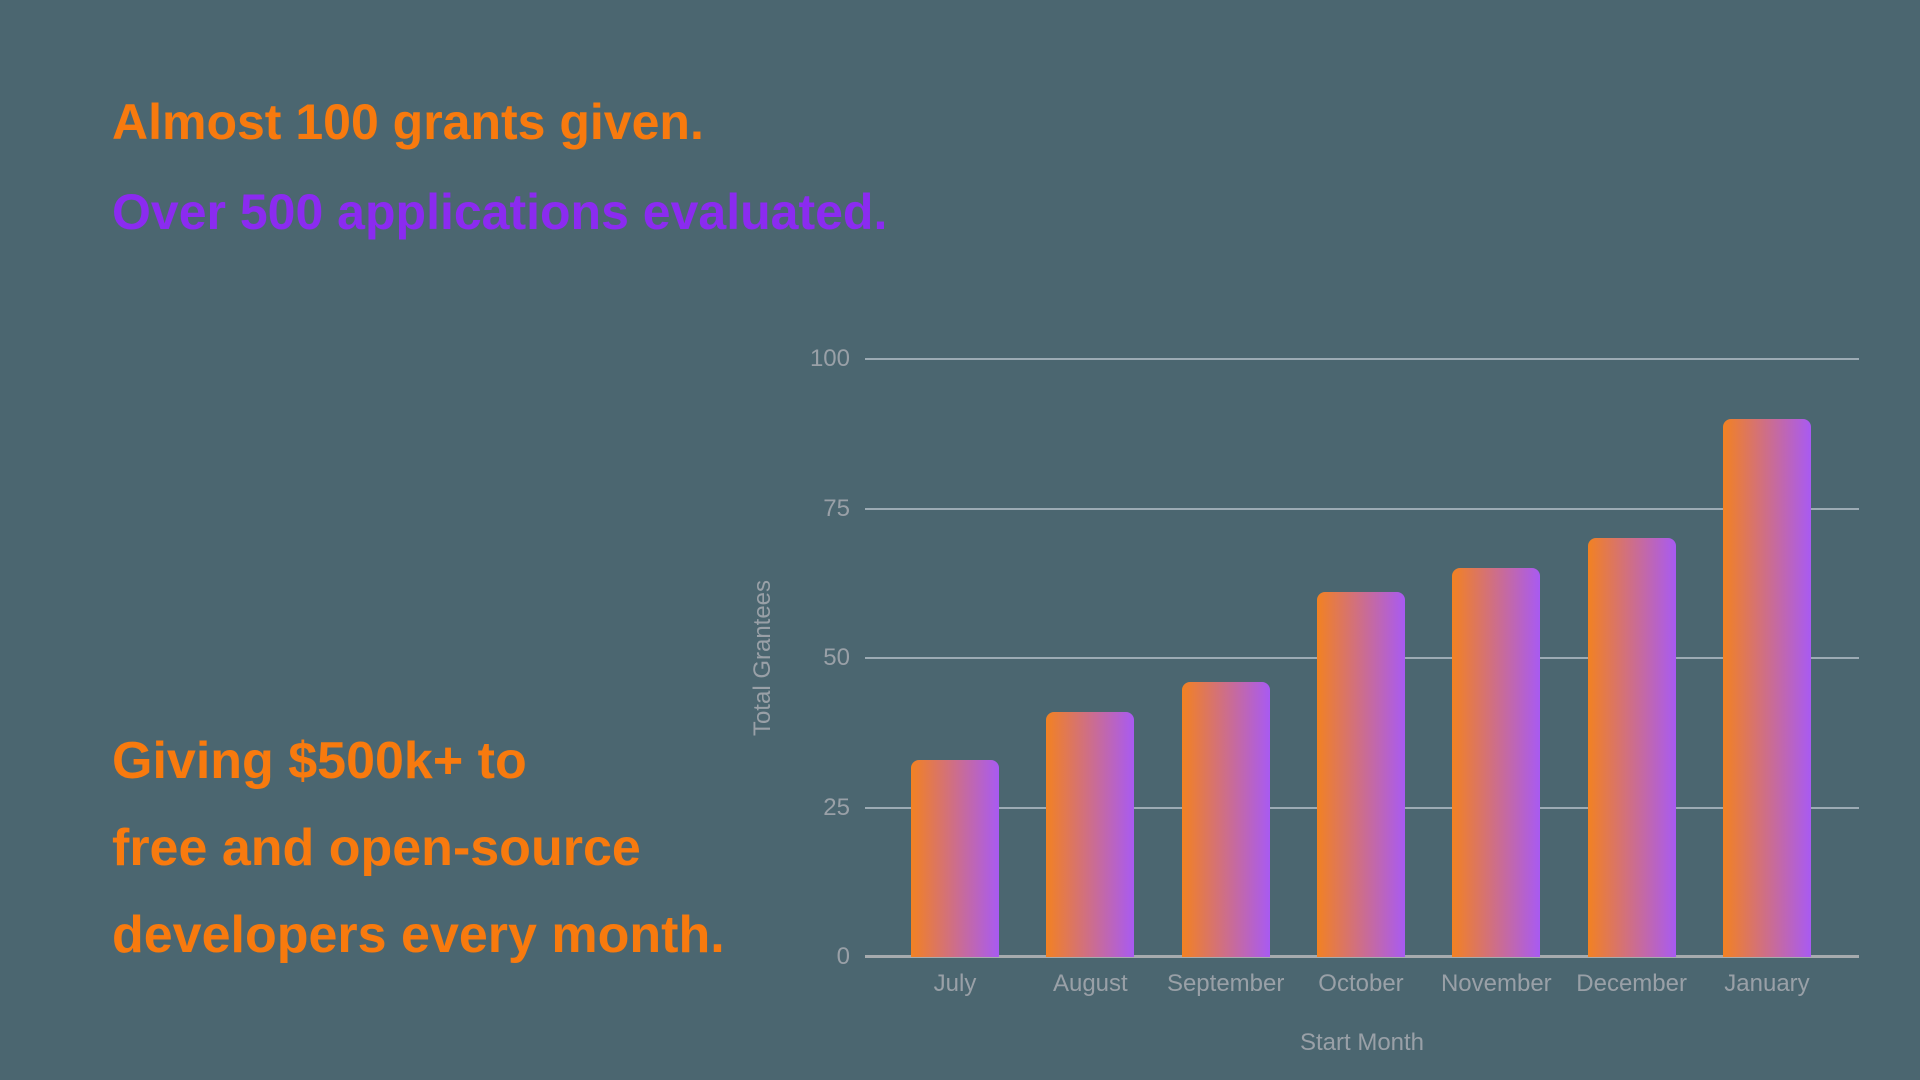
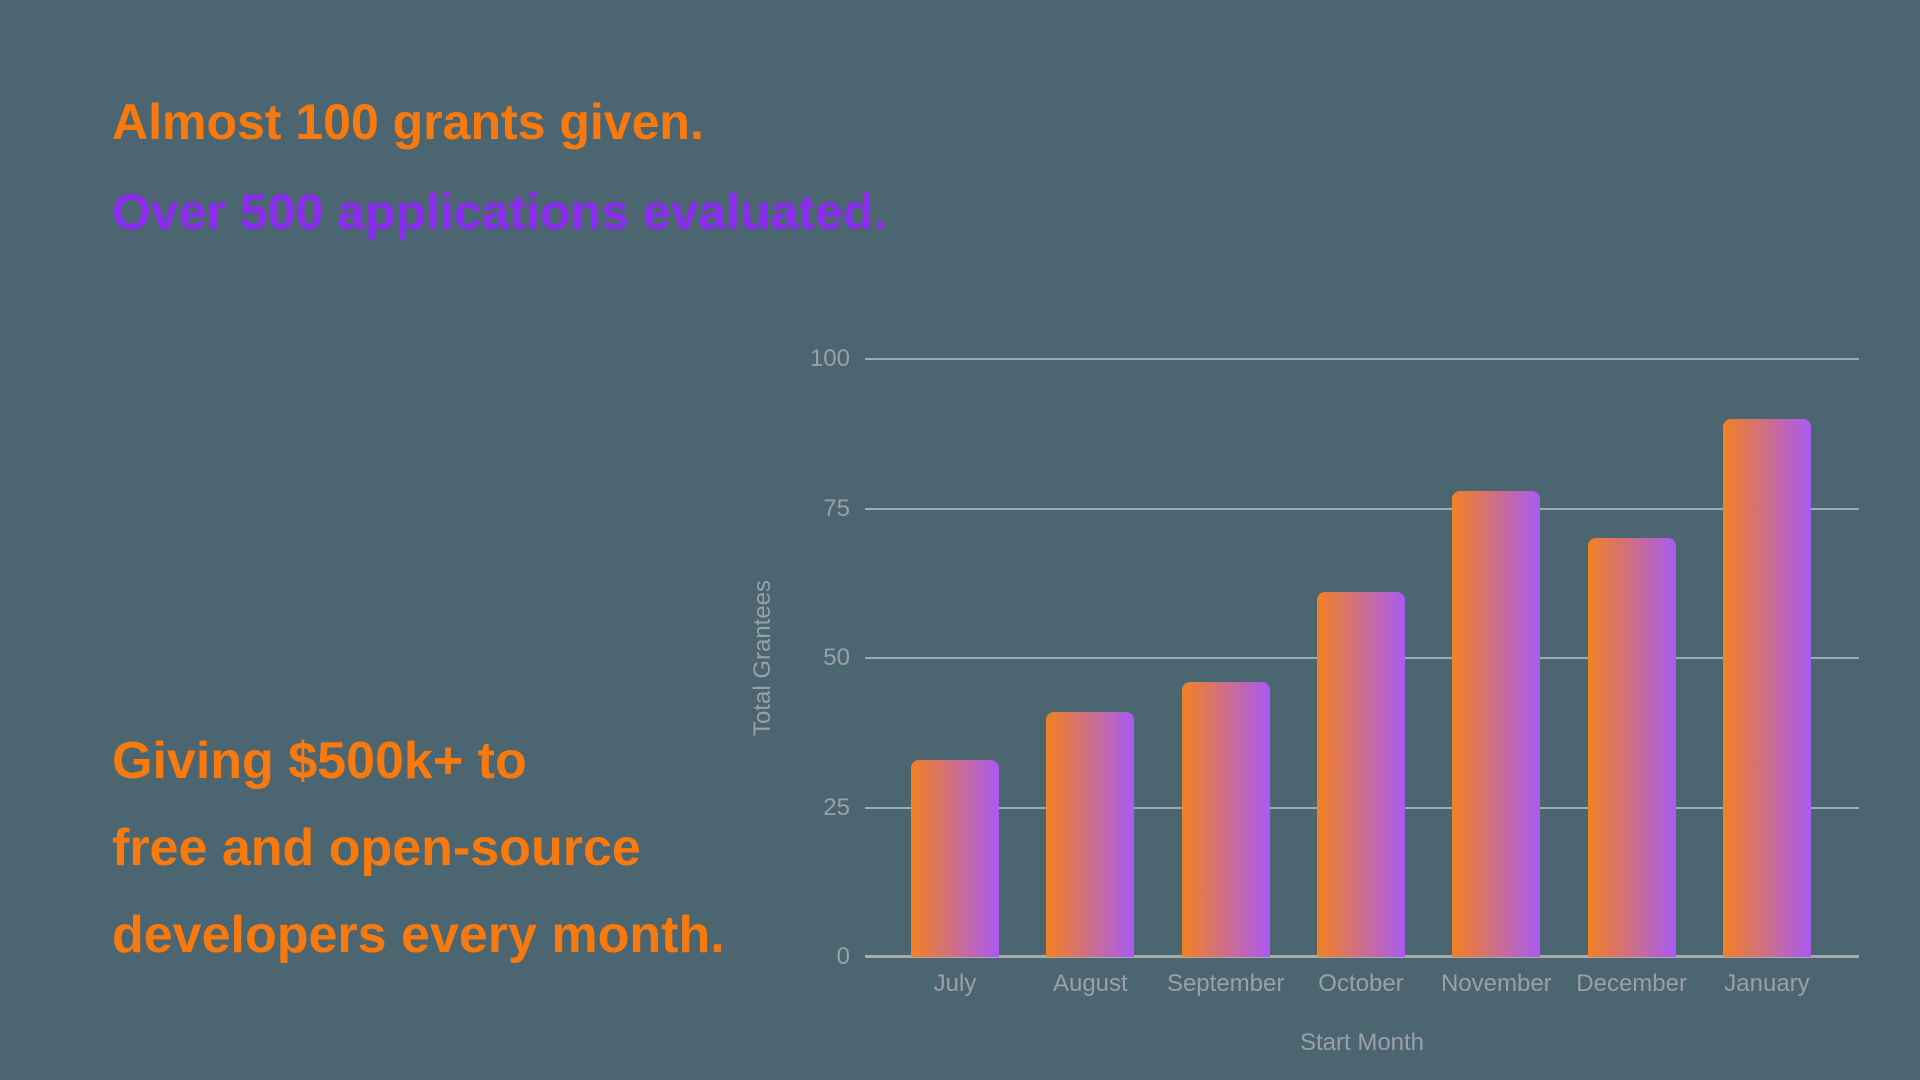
November: 65 -> 78
